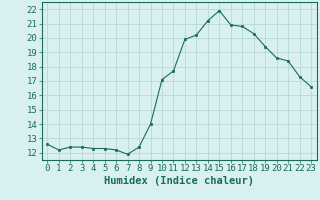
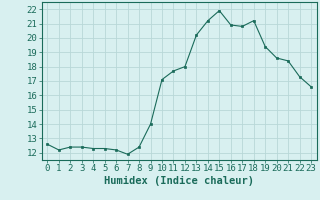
12: 19.9 -> 18.0
18: 20.3 -> 21.2
